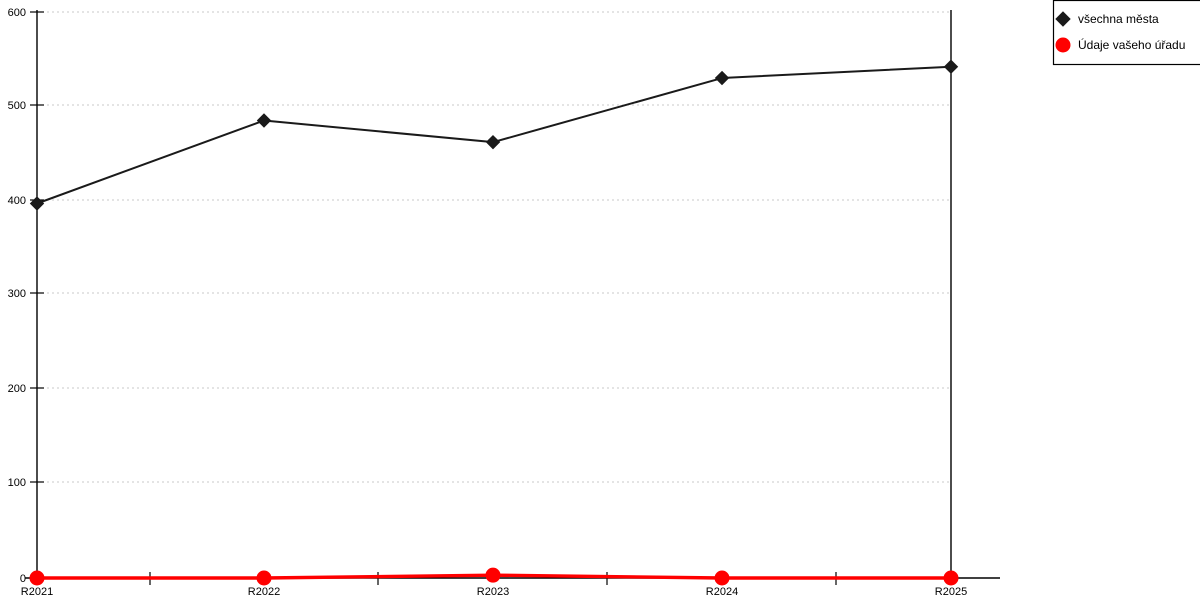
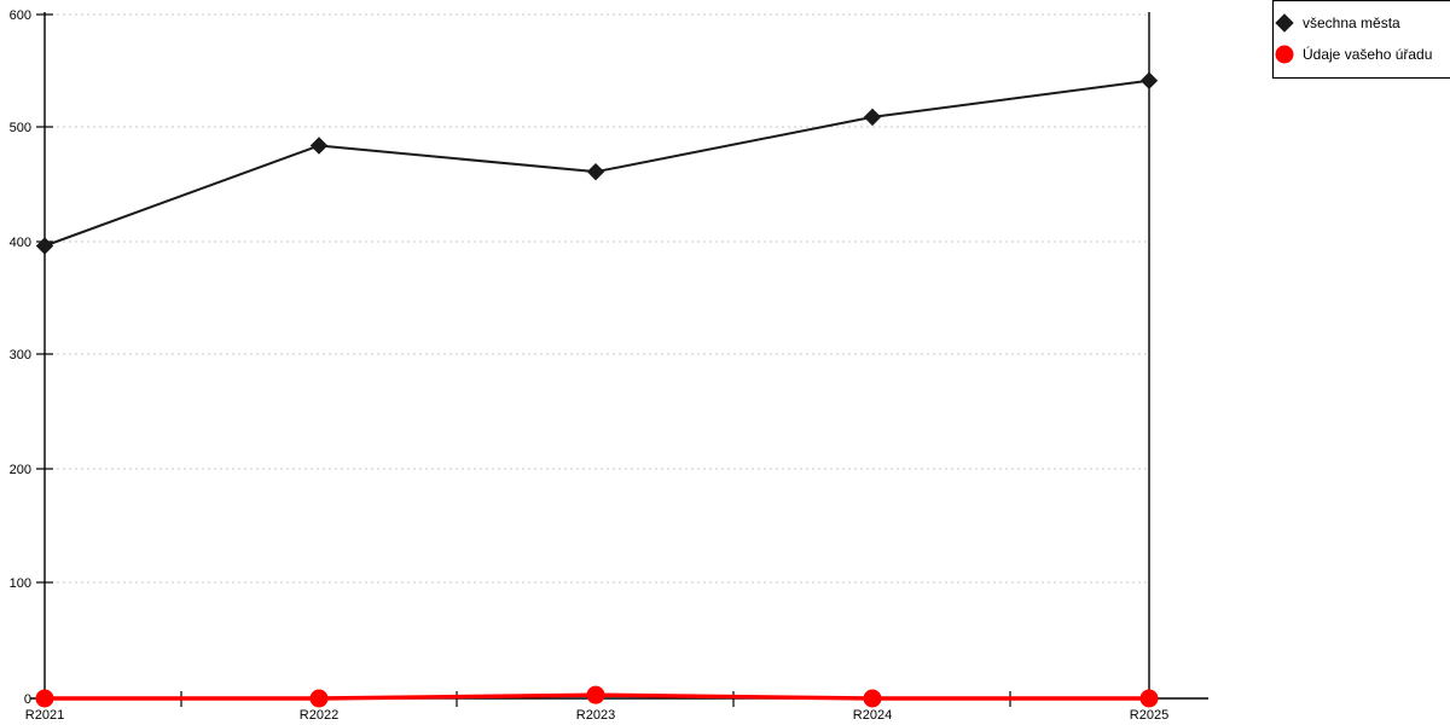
všechna města/R2024: 530 -> 510
